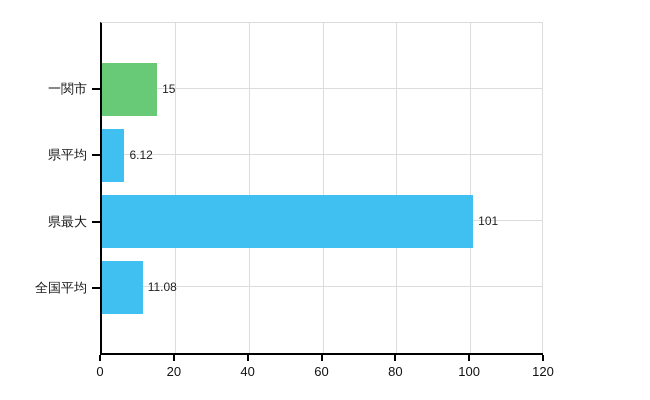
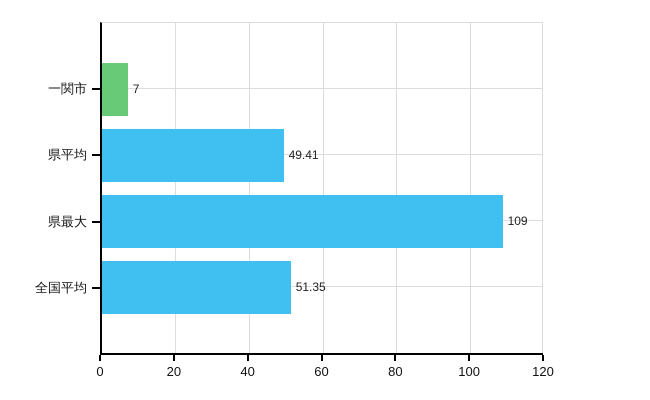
一関市: 15 -> 7
県平均: 6.12 -> 49.41
県最大: 101 -> 109
全国平均: 11.08 -> 51.35
